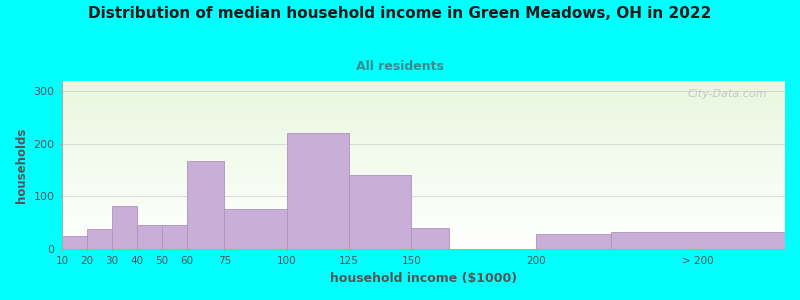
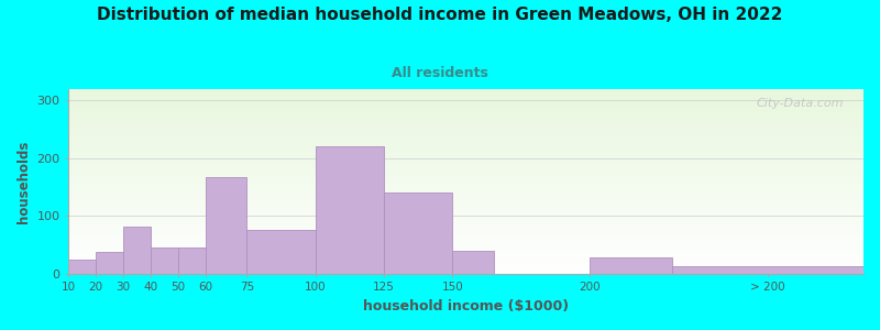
> 200: 32 -> 13
